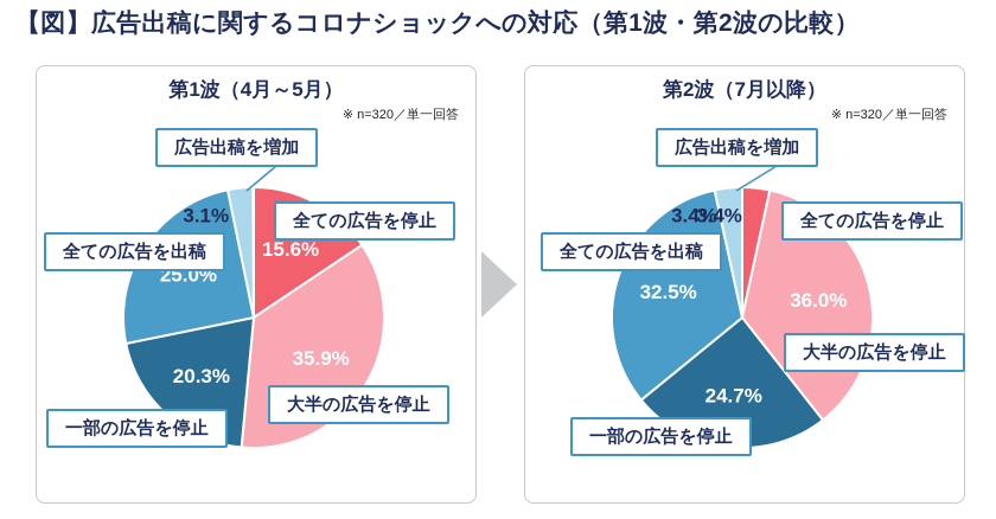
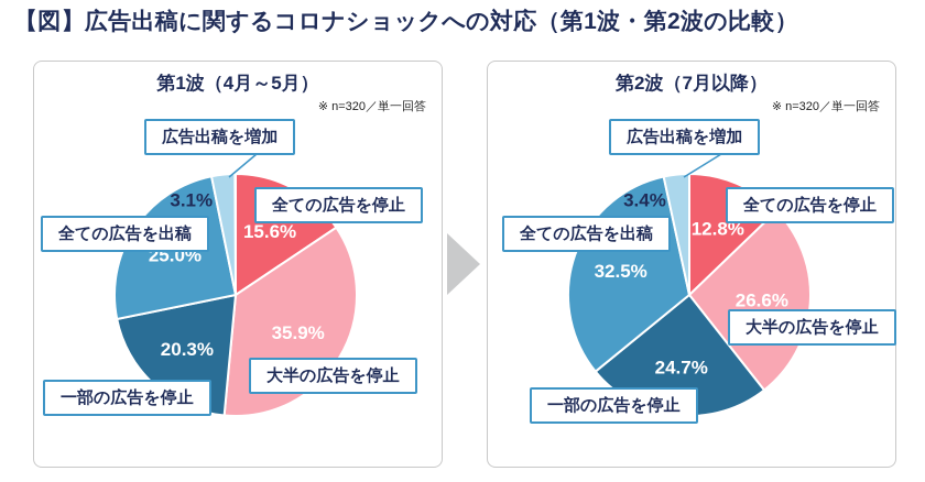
第2波（7月以降）/全ての広告を停止: 3.4% -> 12.8%
第2波（7月以降）/大半の広告を停止: 36.0% -> 26.6%
